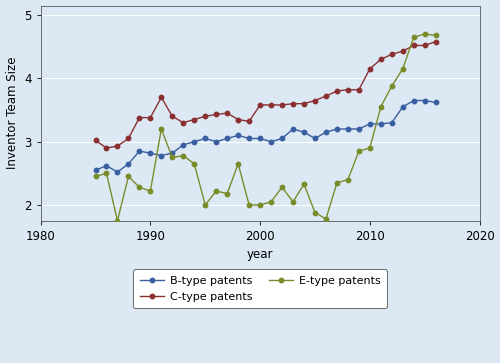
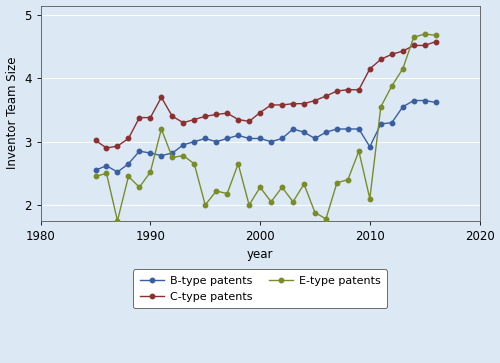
E-type patents/1990: 2.22 -> 2.52
C-type patents/2000: 3.58 -> 3.46
E-type patents/2000: 2.00 -> 2.28
B-type patents/2010: 3.28 -> 2.92
E-type patents/2010: 2.90 -> 2.10
